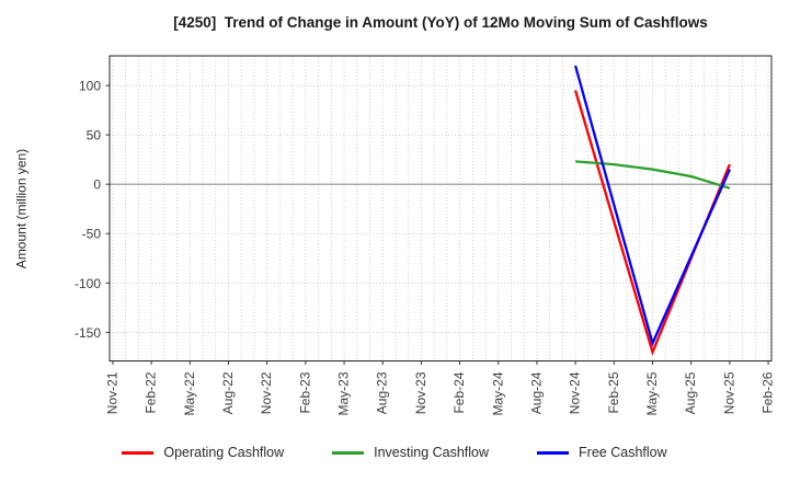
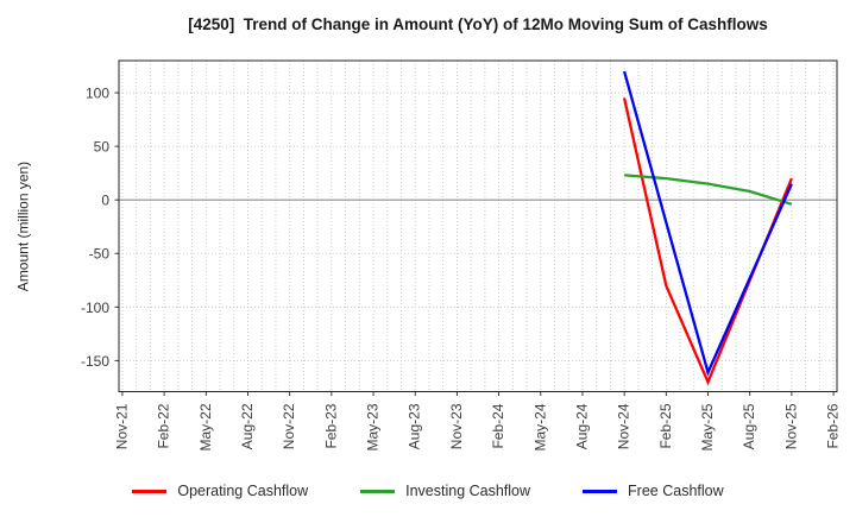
Operating Cashflow/Feb-25: -40 -> -80
